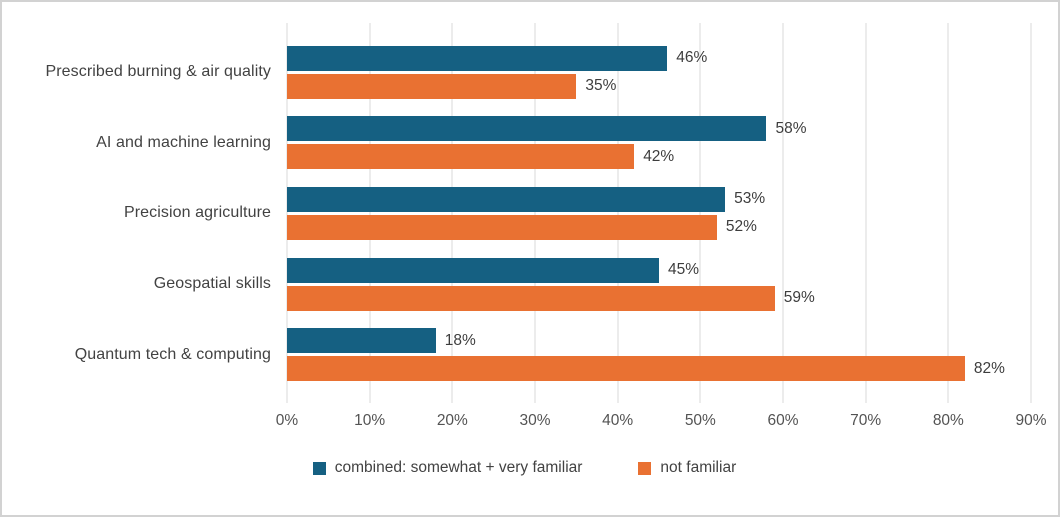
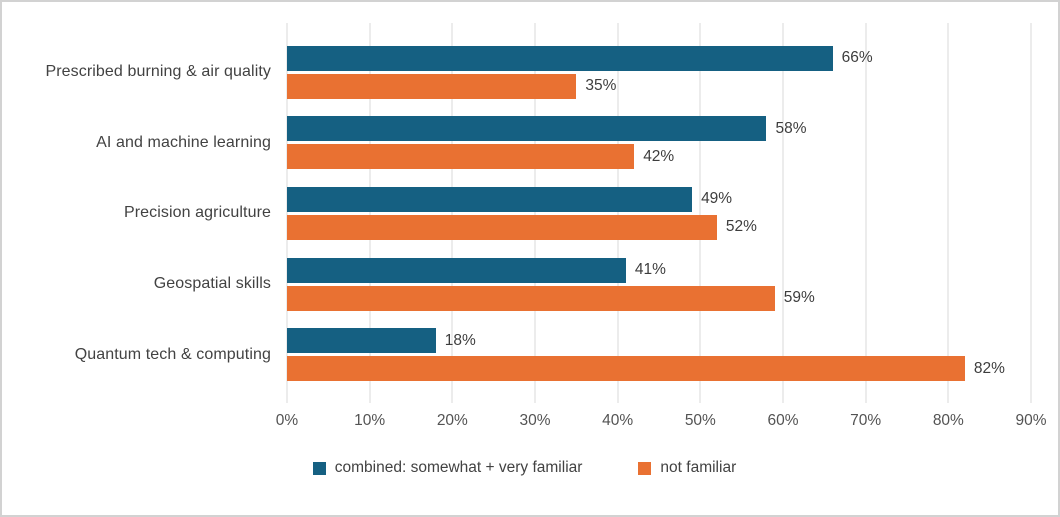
combined: somewhat + very familiar/Prescribed burning & air quality: 46% -> 66%
combined: somewhat + very familiar/Precision agriculture: 53% -> 49%
combined: somewhat + very familiar/Geospatial skills: 45% -> 41%
